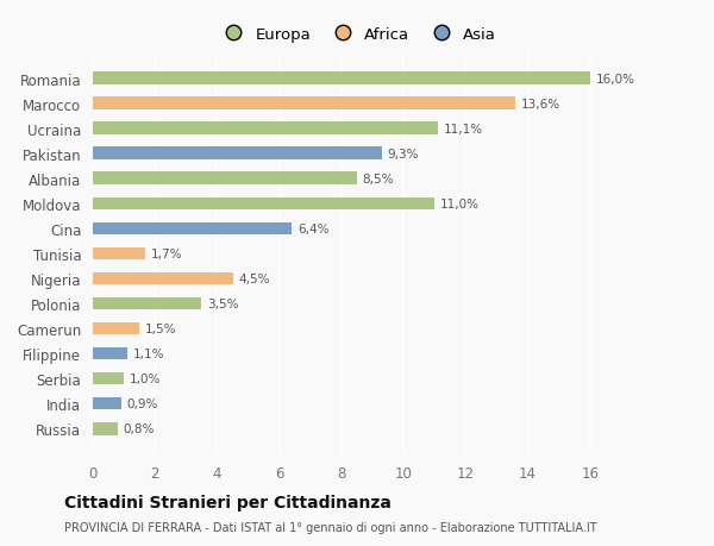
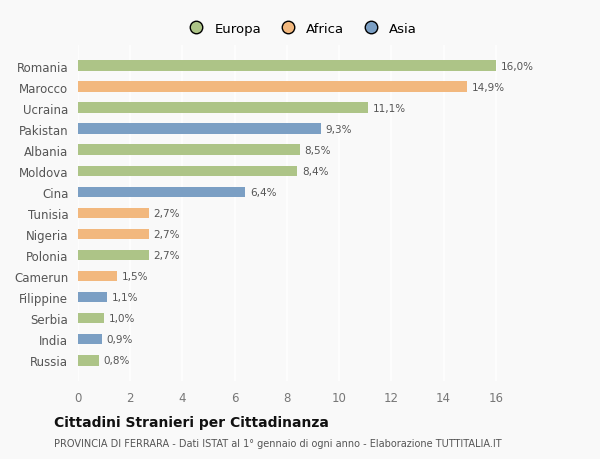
Marocco: 13,6% -> 14,9%
Moldova: 11,0% -> 8,4%
Tunisia: 1,7% -> 2,7%
Nigeria: 4,5% -> 2,7%
Polonia: 3,5% -> 2,7%
